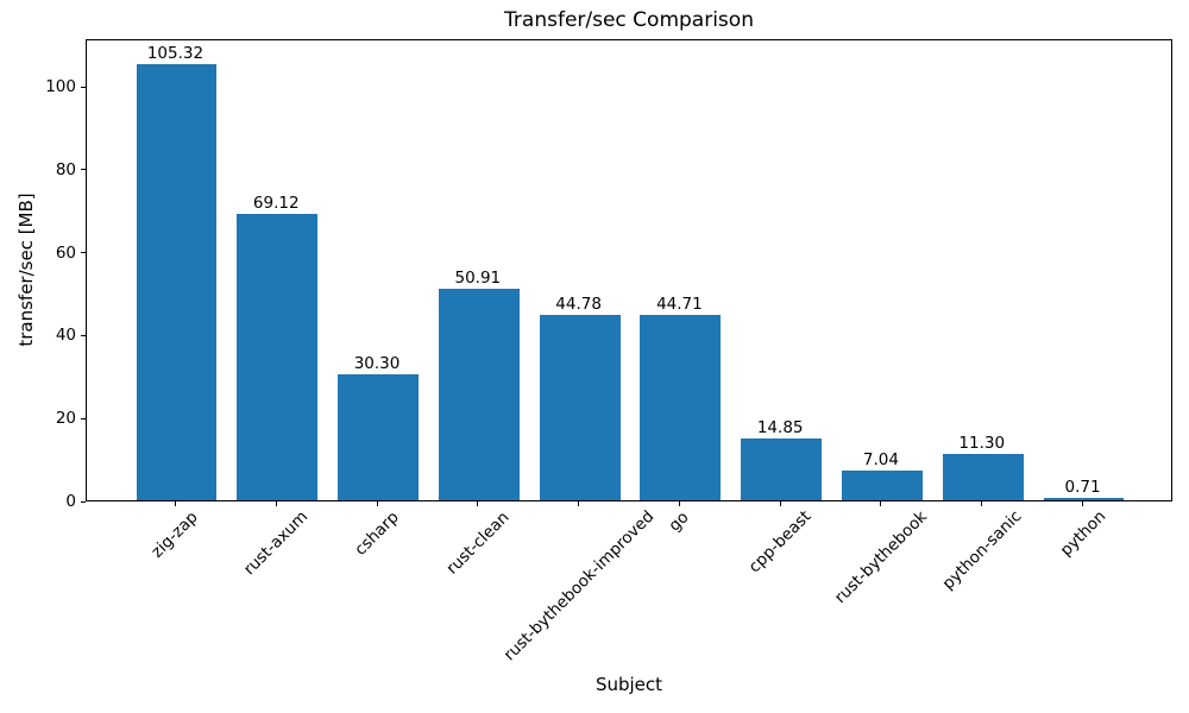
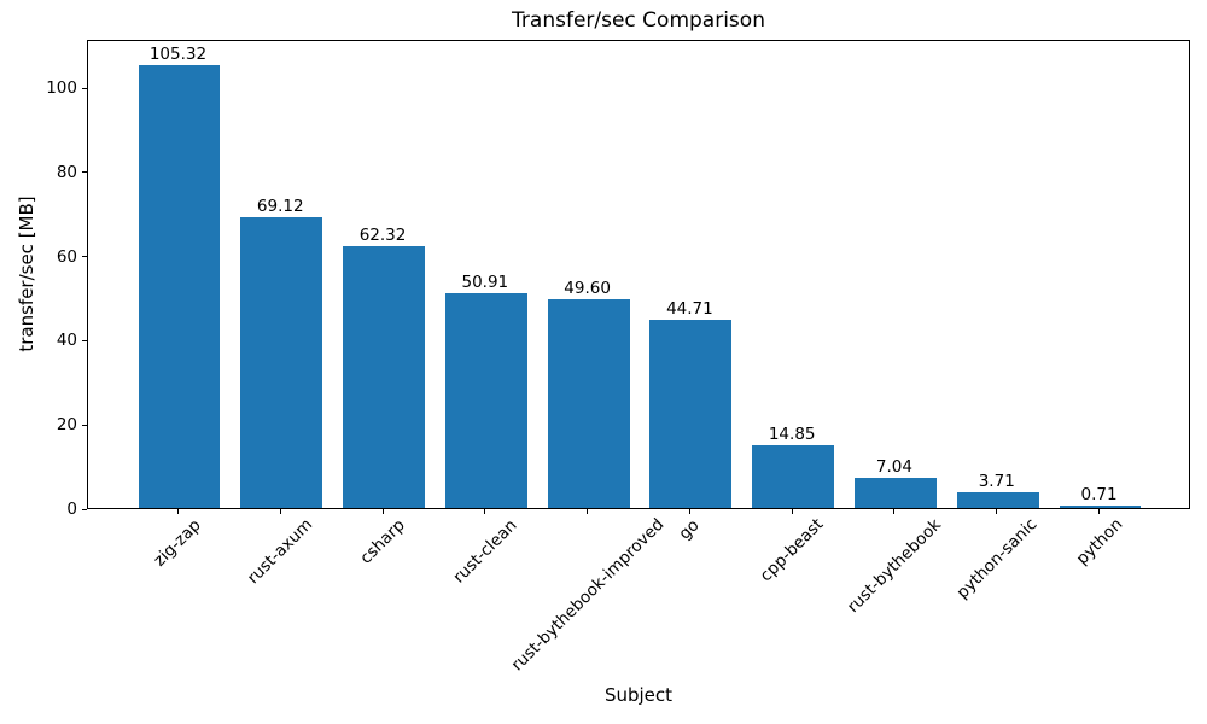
csharp: 30.30 -> 62.32
rust-bythebook-improved: 44.78 -> 49.60
python-sanic: 11.30 -> 3.71
